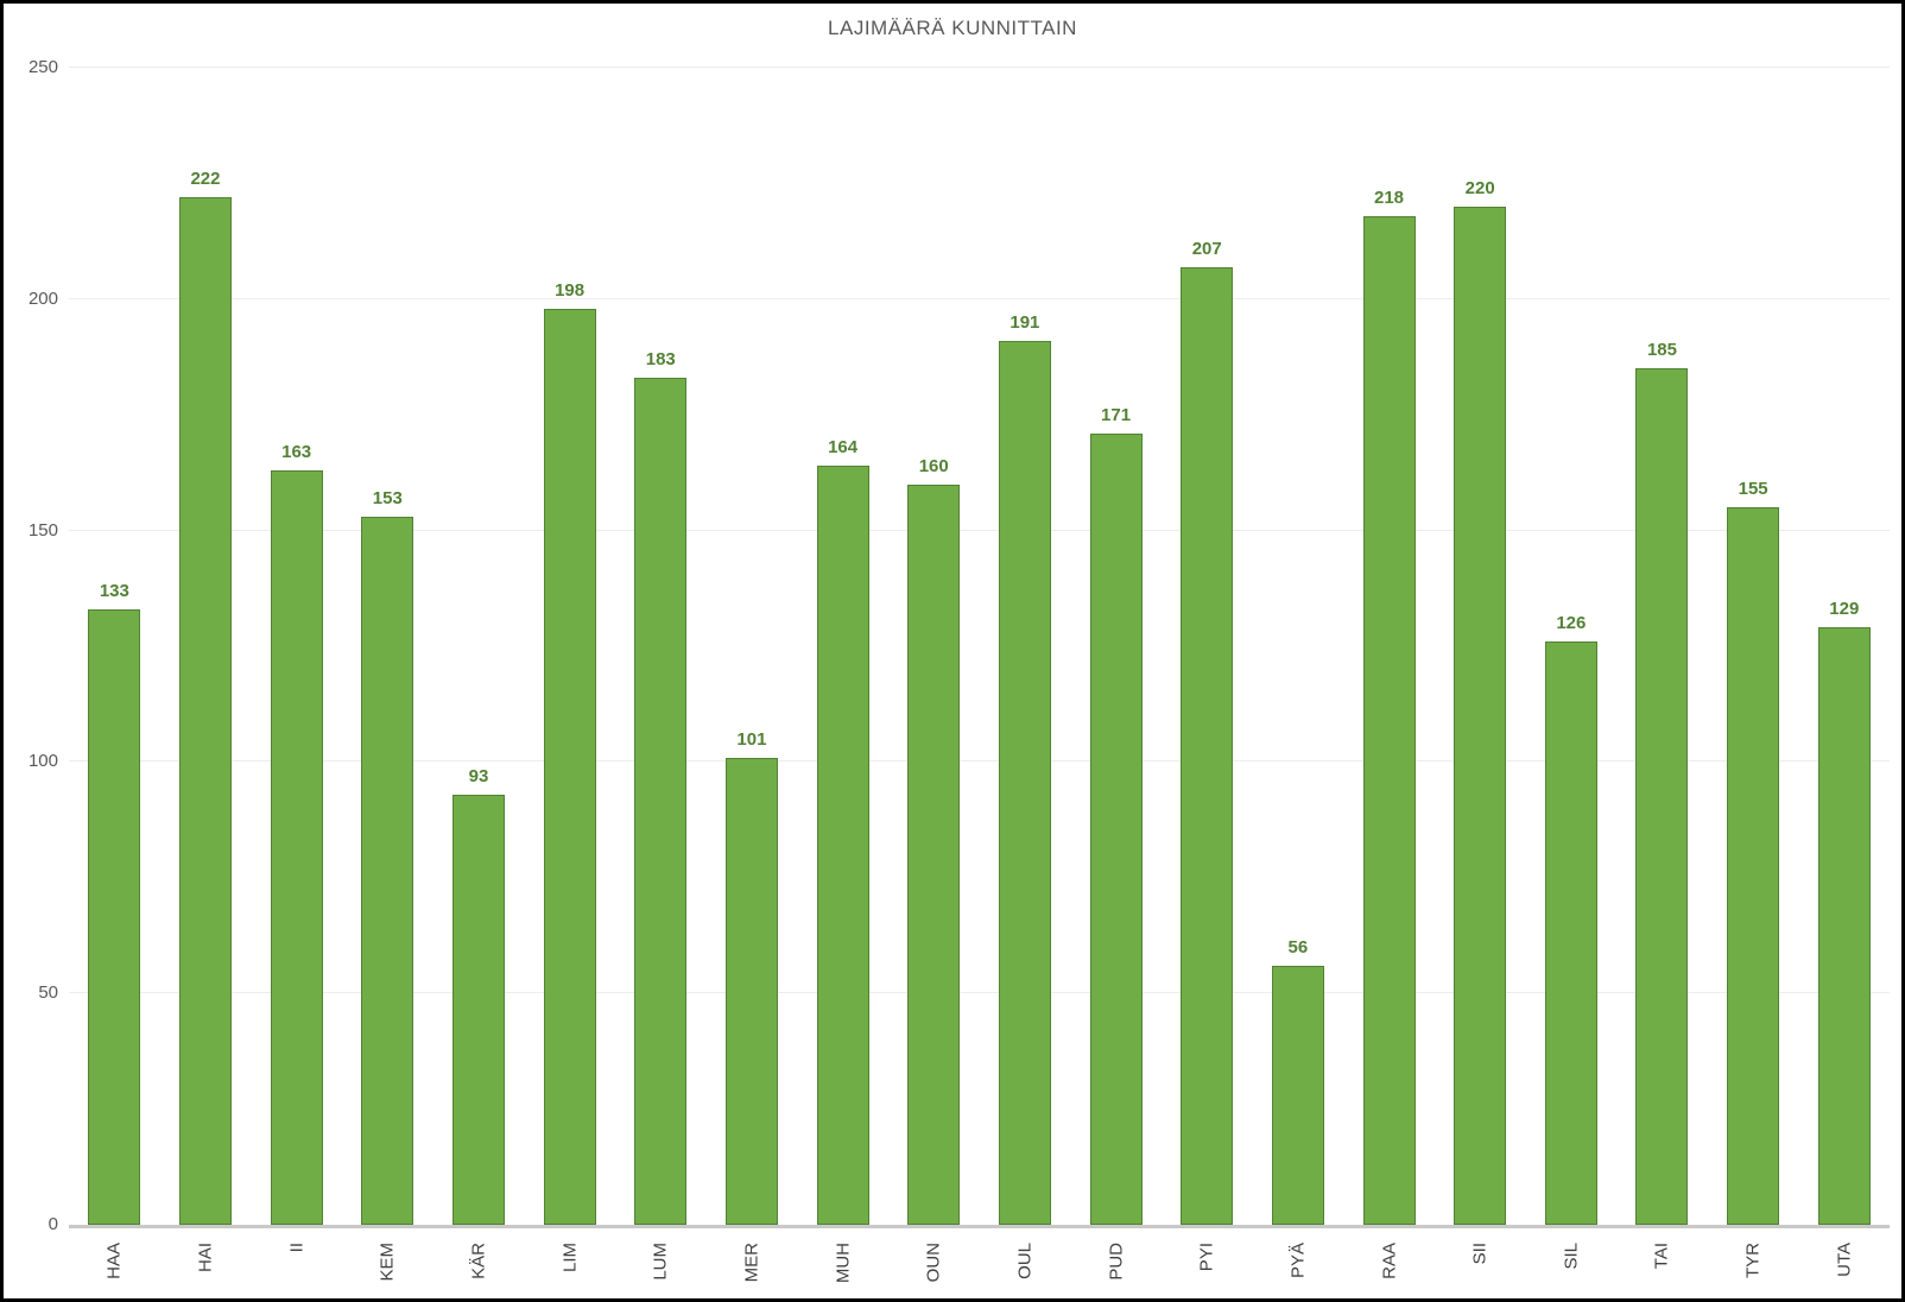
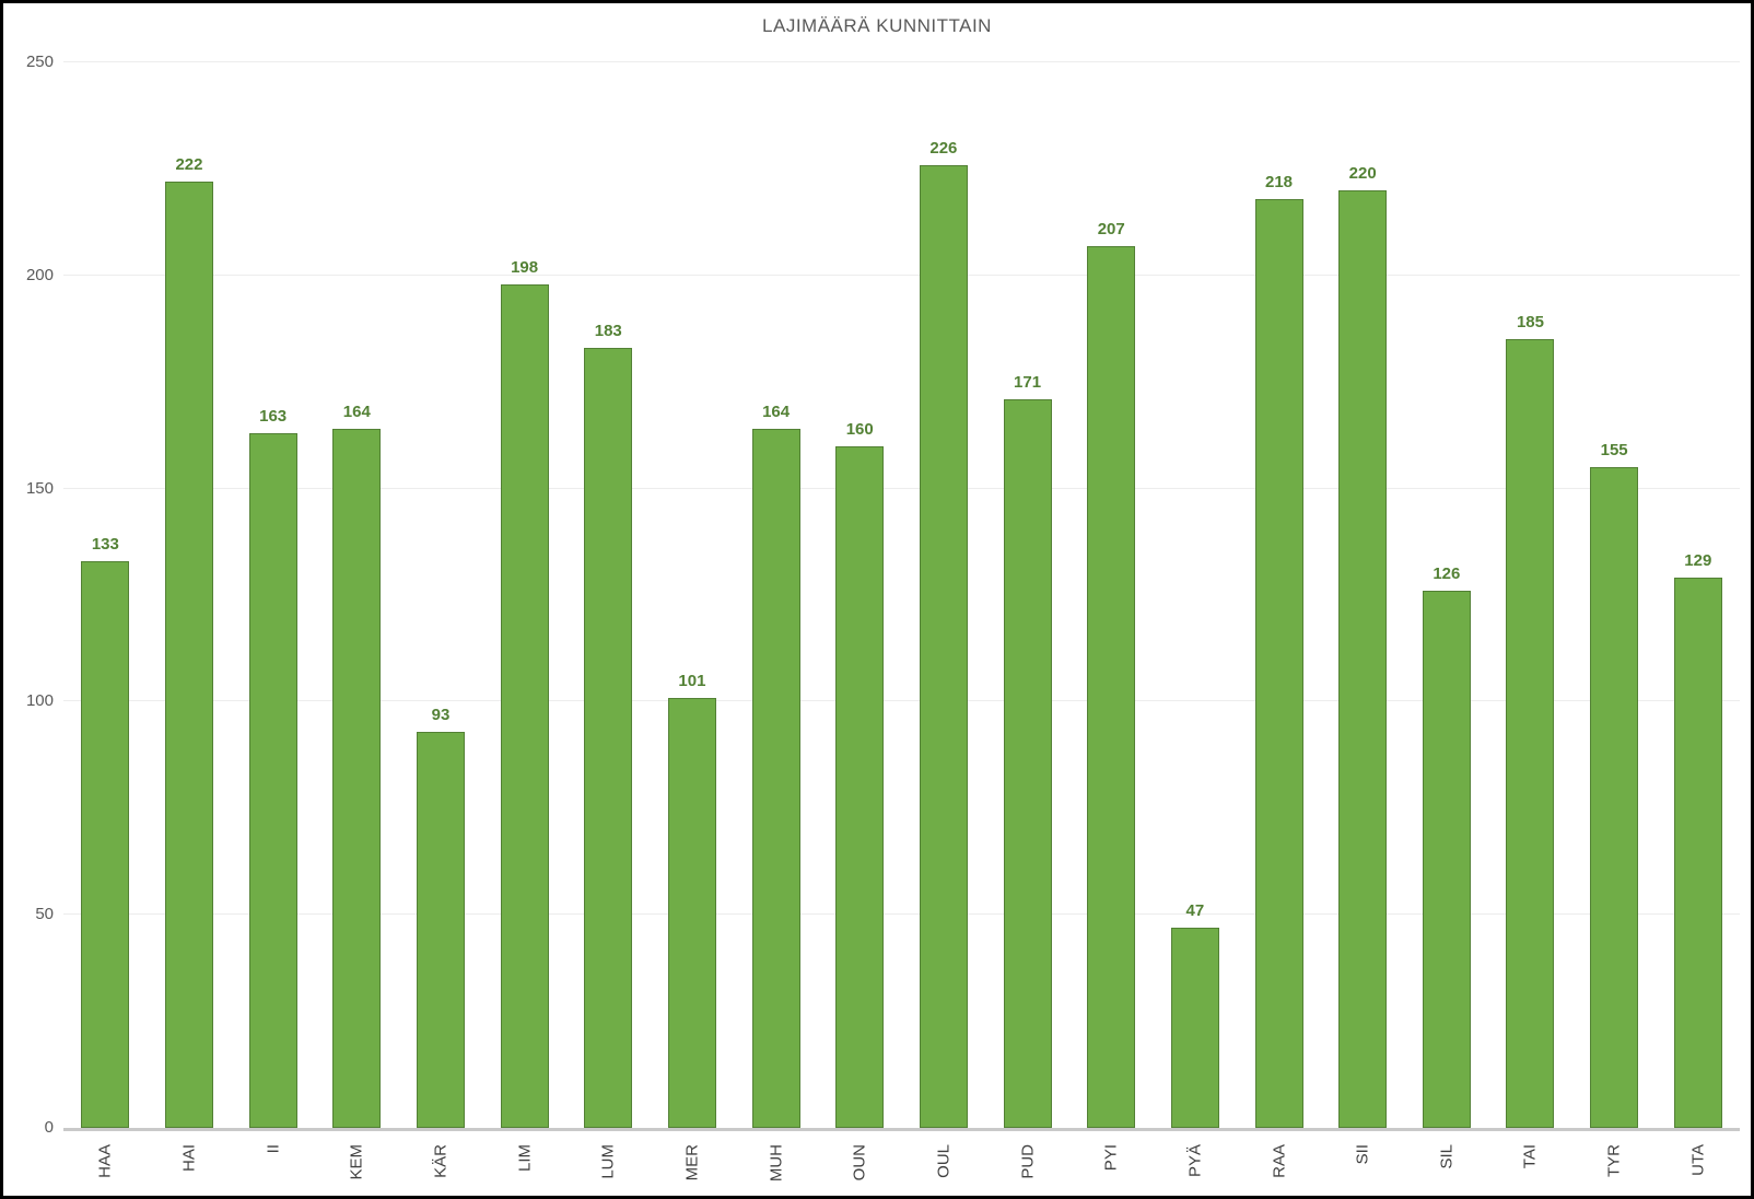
KEM: 153 -> 164
OUL: 191 -> 226
PYÄ: 56 -> 47
